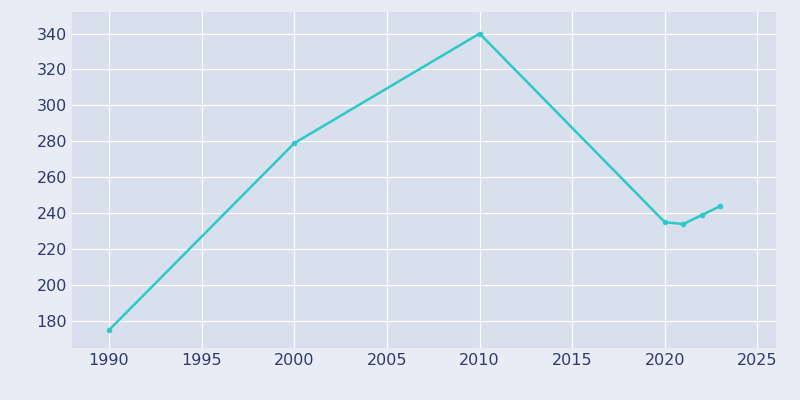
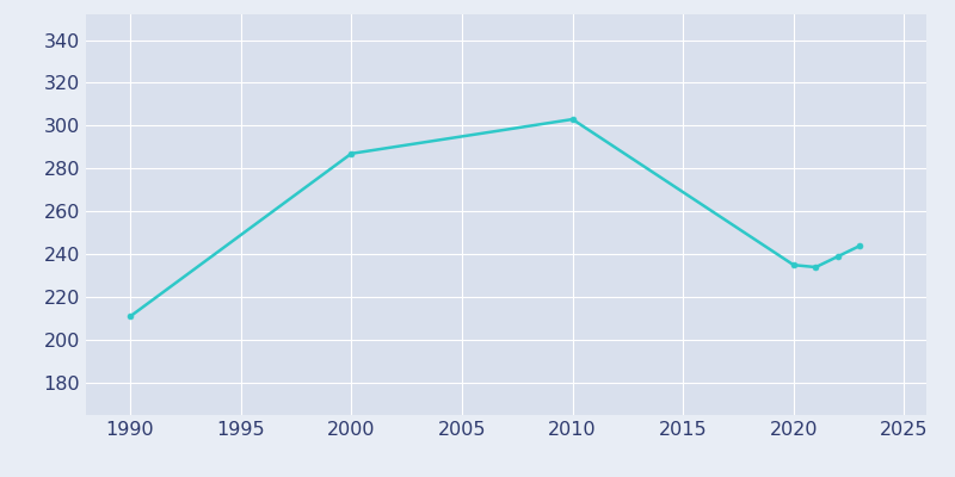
1990: 175 -> 211
2000: 279 -> 287
2010: 340 -> 303
